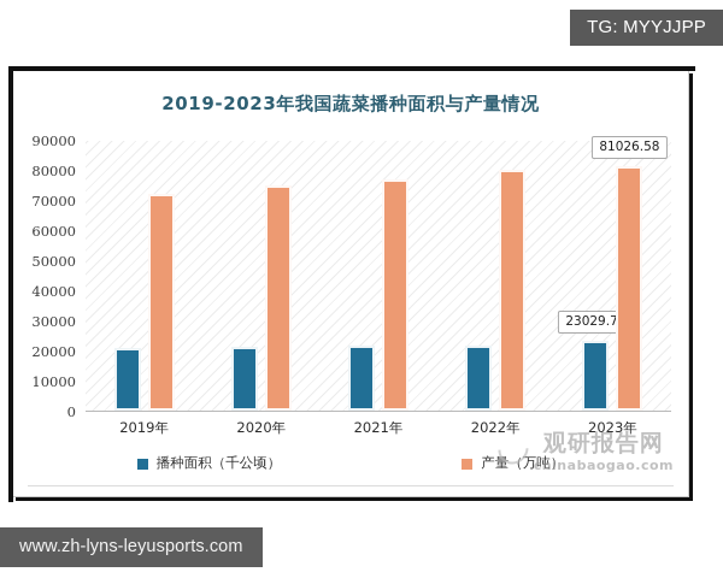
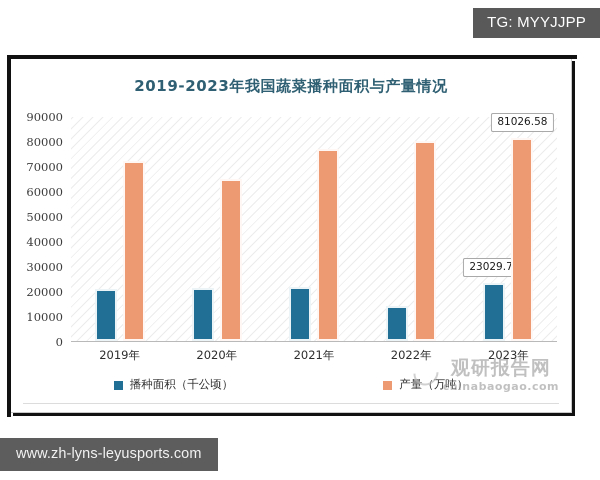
产量（万吨）/2020年: 75000 -> 65000
播种面积（千公顷）/2022年: 22000 -> 14000
